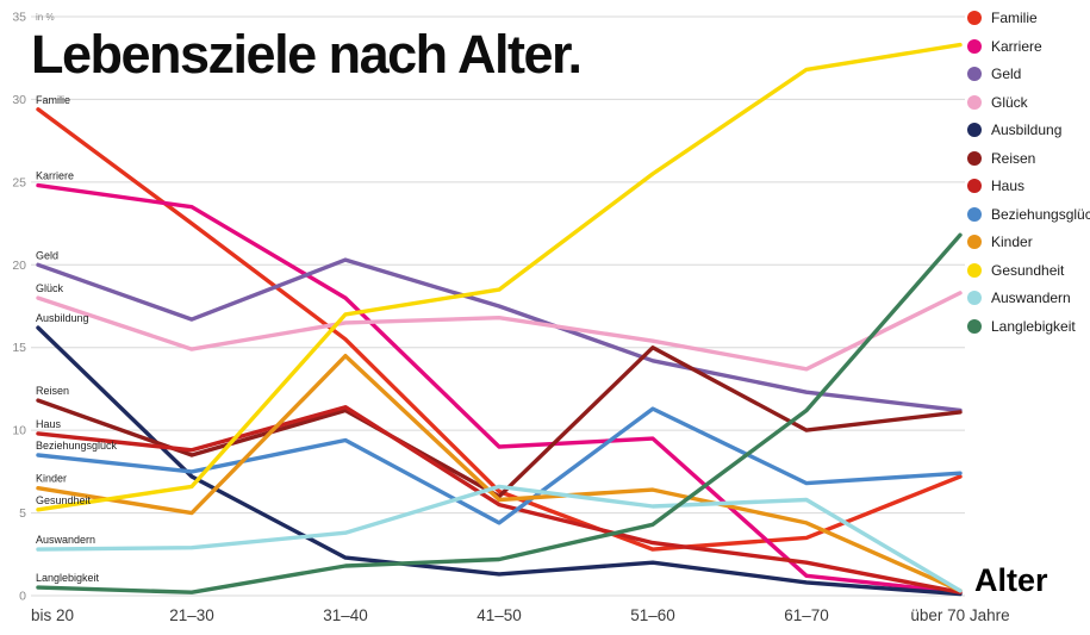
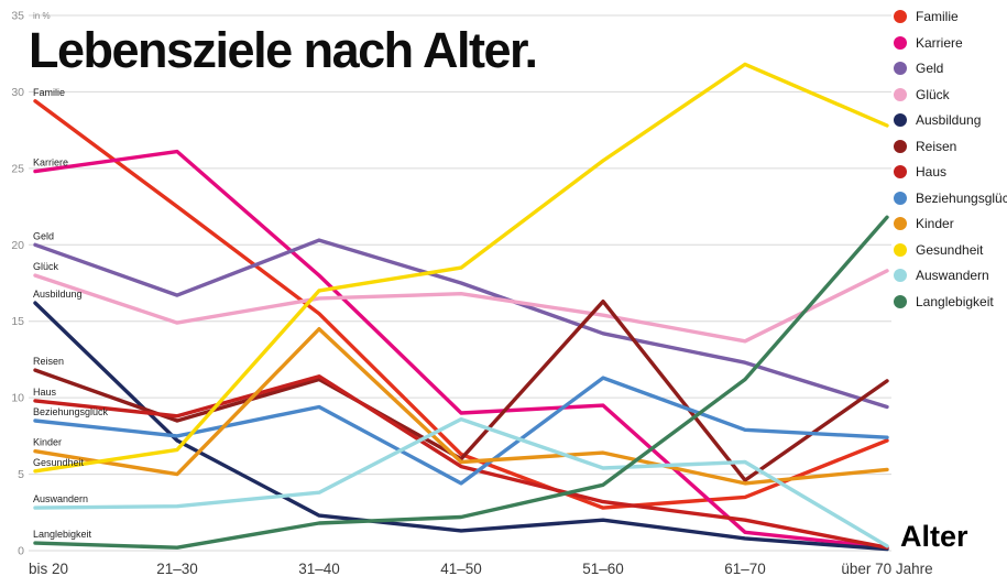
Karriere/21–30: 23.5 -> 26.1
Auswandern/41–50: 6.6 -> 8.6
Reisen/51–60: 15.0 -> 16.3
Reisen/61–70: 10.0 -> 4.6
Beziehungsglück/61–70: 6.8 -> 7.9
Geld/über 70 Jahre: 11.2 -> 9.4
Kinder/über 70 Jahre: 0.3 -> 5.3
Gesundheit/über 70 Jahre: 33.3 -> 27.8
